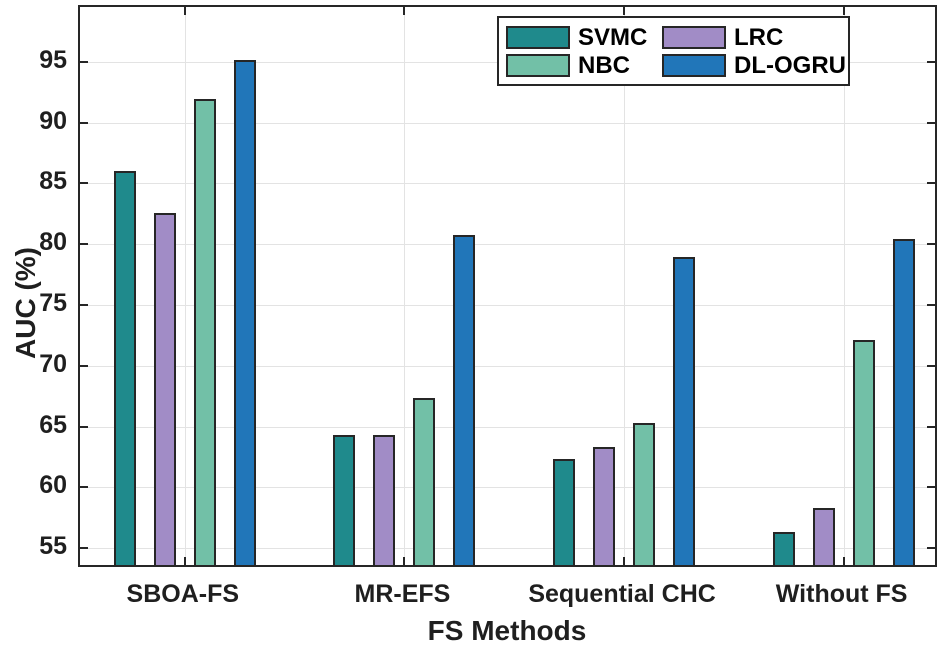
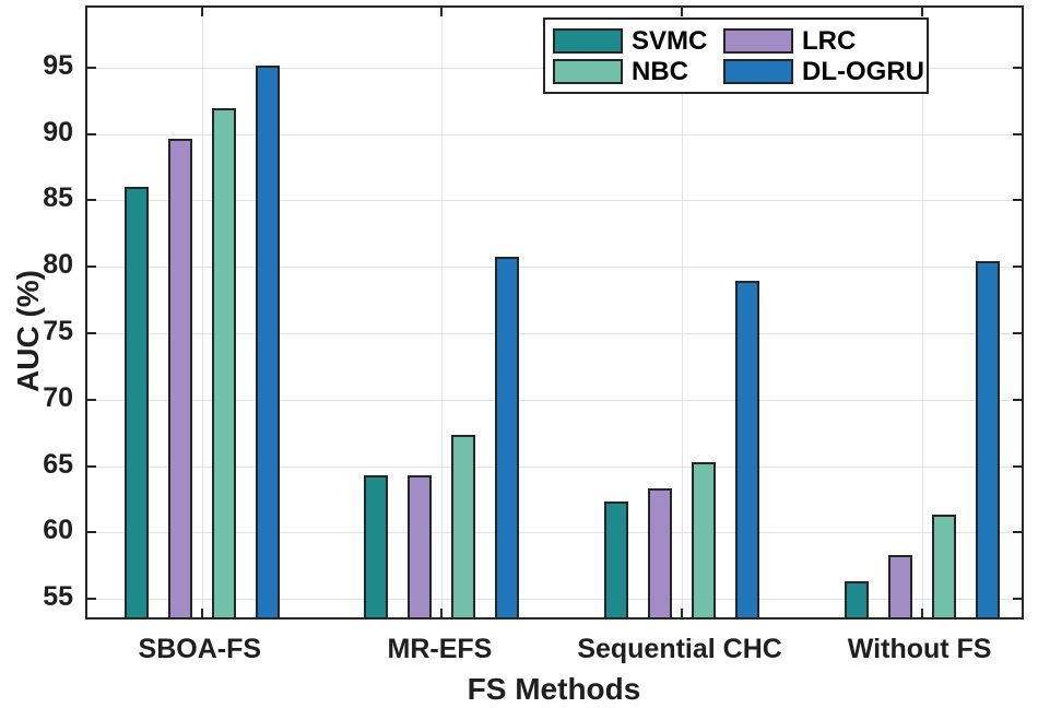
LRC/SBOA-FS: 82.2 -> 89.3
NBC/Without FS: 71.8 -> 61.0
